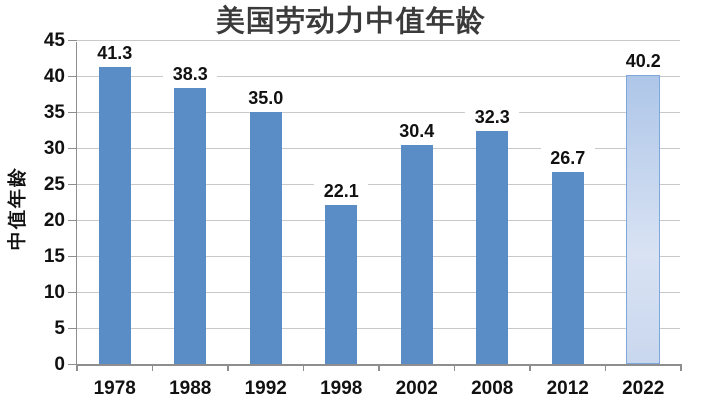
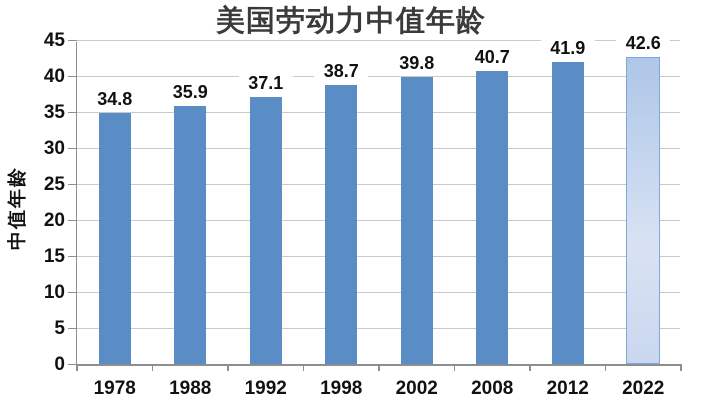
1978: 41.3 -> 34.8
1988: 38.3 -> 35.9
1992: 35.0 -> 37.1
1998: 22.1 -> 38.7
2002: 30.4 -> 39.8
2008: 32.3 -> 40.7
2012: 26.7 -> 41.9
2022: 40.2 -> 42.6
